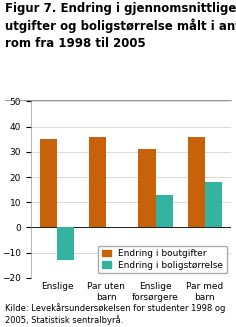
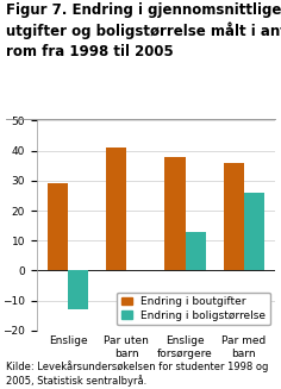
Endring i boutgifter/Enslige: 35 -> 29
Endring i boutgifter/Par uten barn: 36 -> 41
Endring i boutgifter/Enslige forsørgere: 31 -> 38
Endring i boligstørrelse/Par med barn: 18 -> 26
